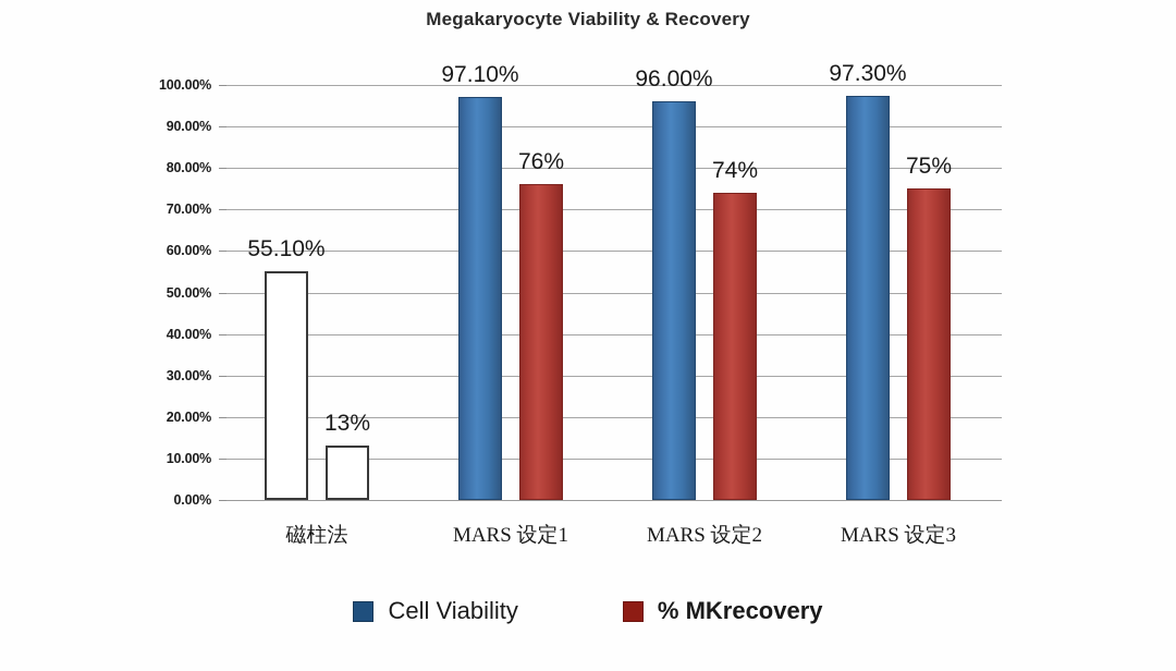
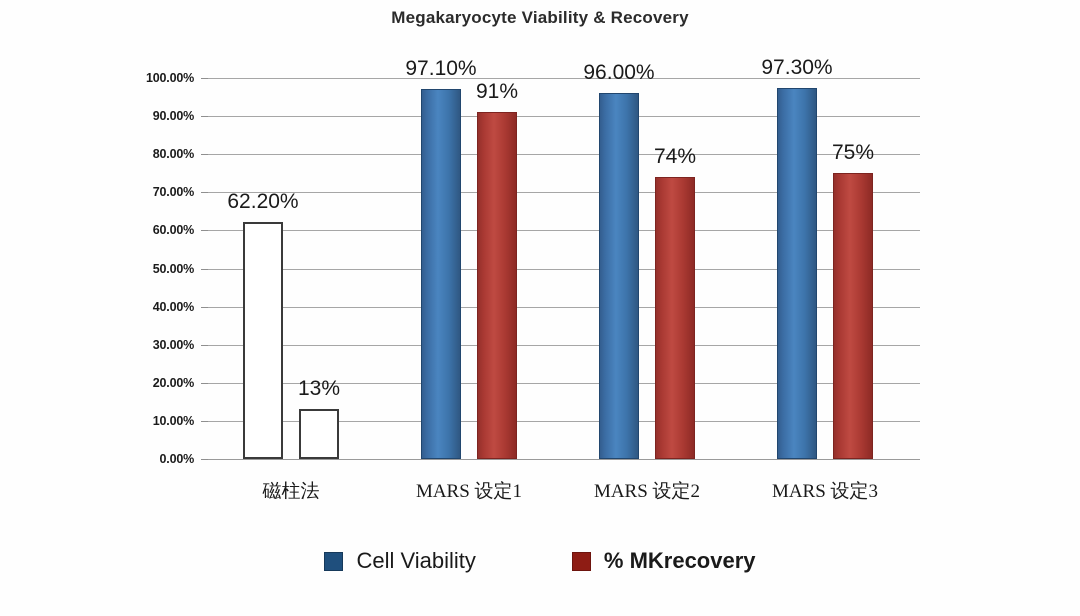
Cell Viability/磁柱法: 55.10% -> 62.20%
% MKrecovery/MARS 设定1: 76% -> 91%
